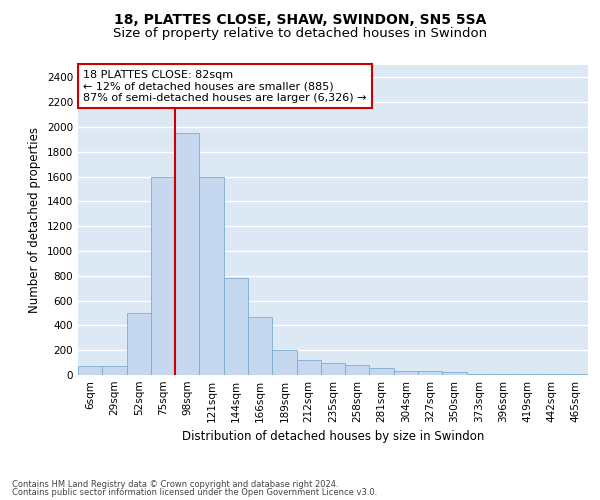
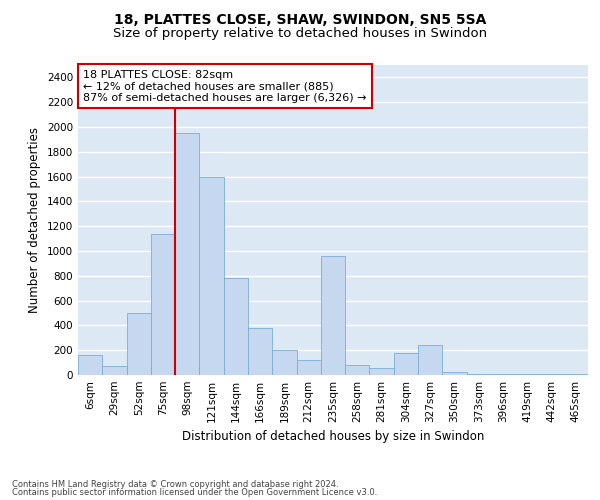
6sqm: 80 -> 160
75sqm: 1600 -> 1140
166sqm: 470 -> 380
235sqm: 100 -> 960
304sqm: 30 -> 180
327sqm: 30 -> 240
